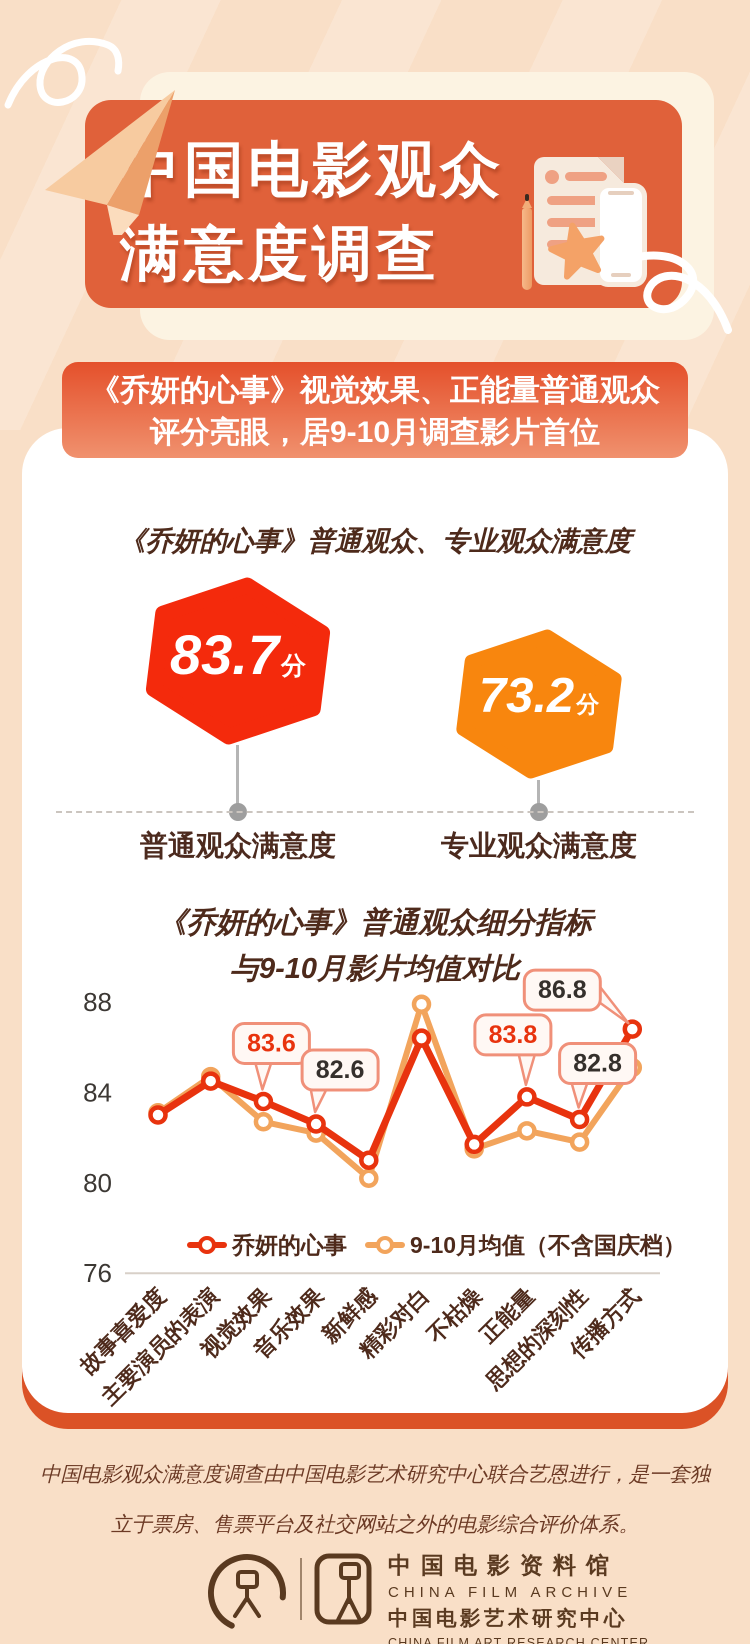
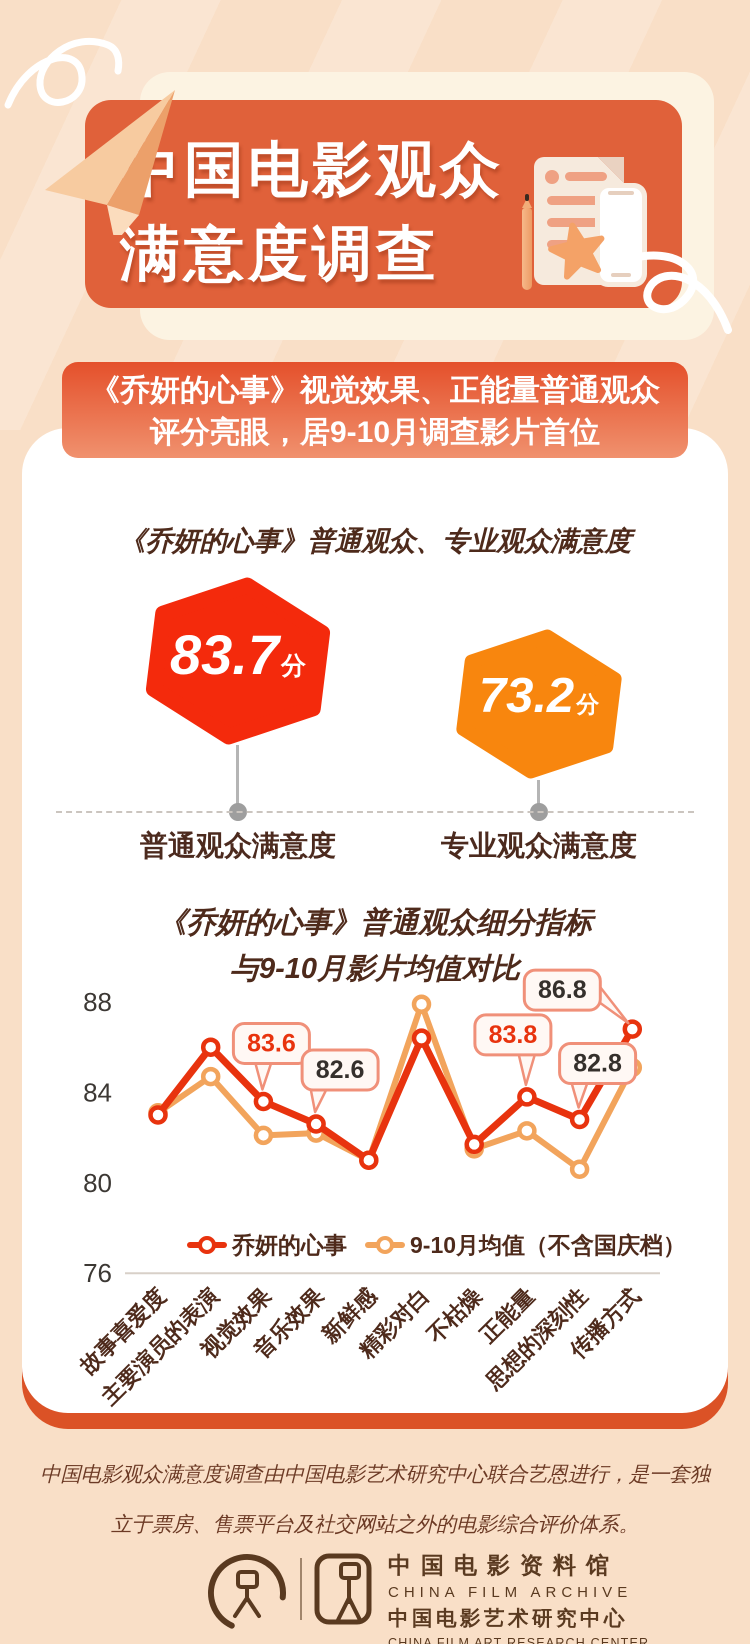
乔妍的心事/主要演员的表演: 84.5 -> 86.0
9-10月均值（不含国庆档）/视觉效果: 82.7 -> 82.1
9-10月均值（不含国庆档）/新鲜感: 80.2 -> 81.0
9-10月均值（不含国庆档）/思想的深刻性: 81.8 -> 80.6
